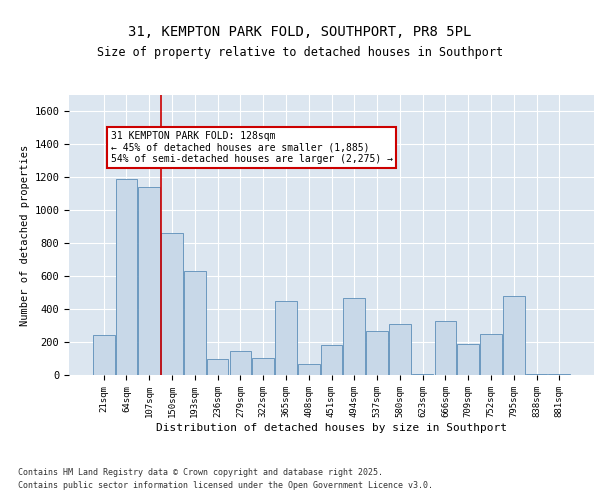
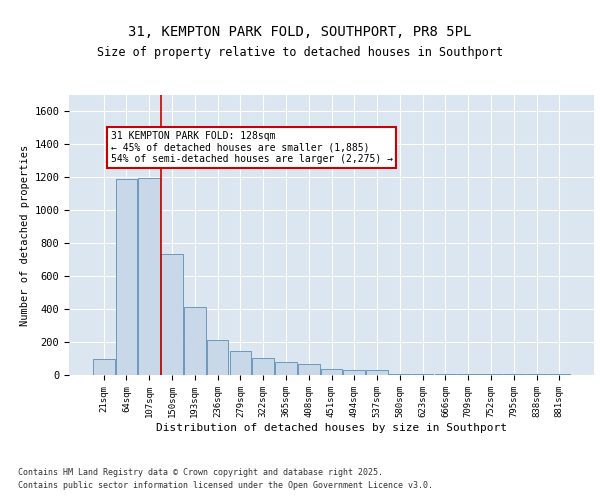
21sqm: 240 -> 100
107sqm: 1140 -> 1200
150sqm: 860 -> 740
193sqm: 630 -> 420
236sqm: 100 -> 220
365sqm: 450 -> 80
451sqm: 180 -> 40
494sqm: 470 -> 30
537sqm: 270 -> 30
580sqm: 310 -> 0
666sqm: 330 -> 0
709sqm: 190 -> 0
752sqm: 250 -> 0
795sqm: 480 -> 0
